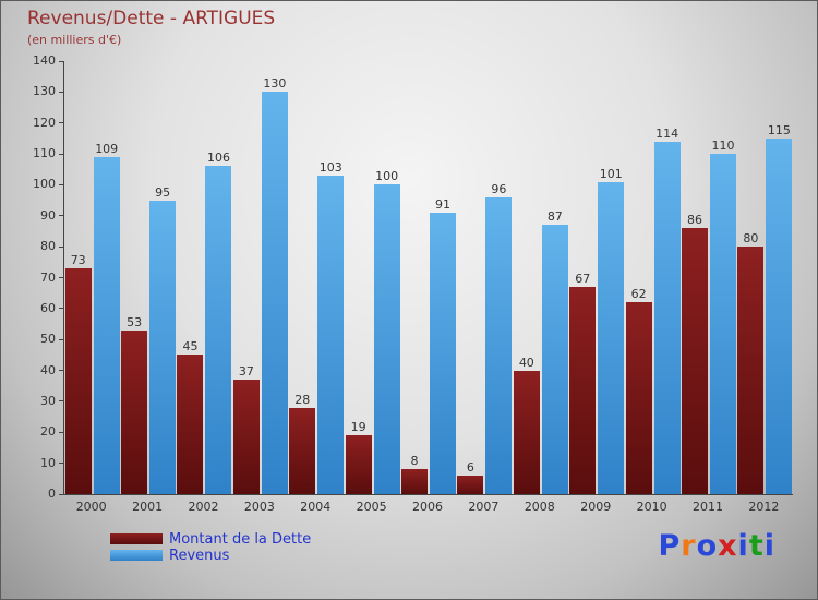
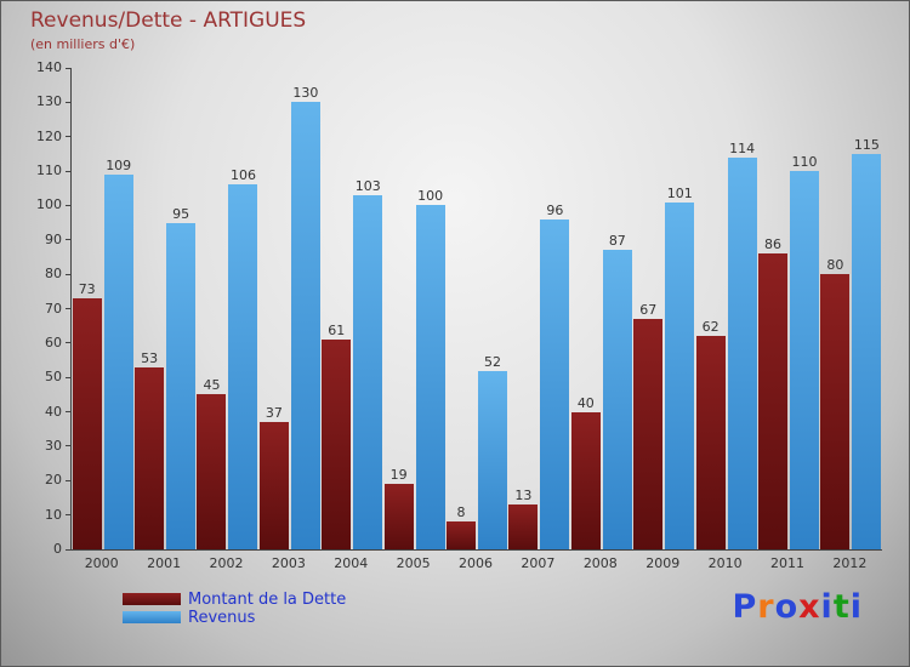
Montant de la Dette/2004: 28 -> 61
Revenus/2006: 91 -> 52
Montant de la Dette/2007: 6 -> 13
